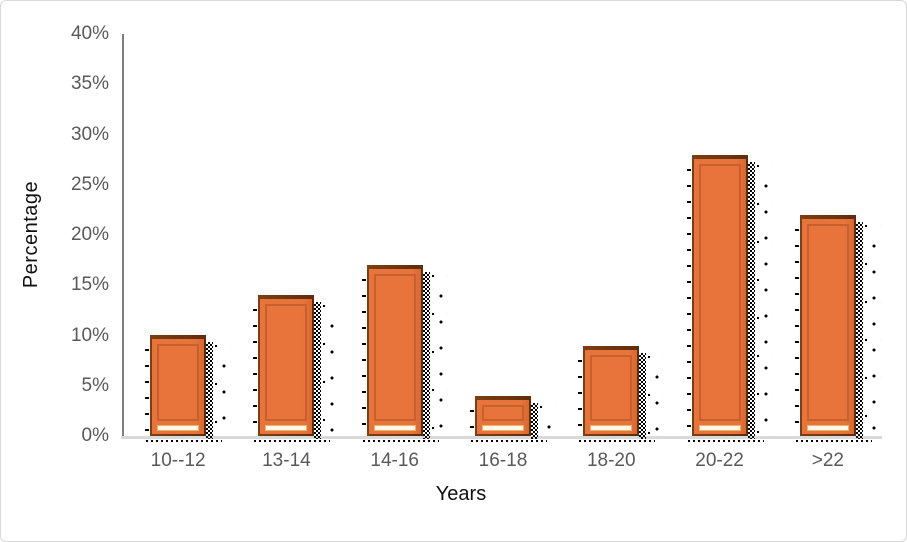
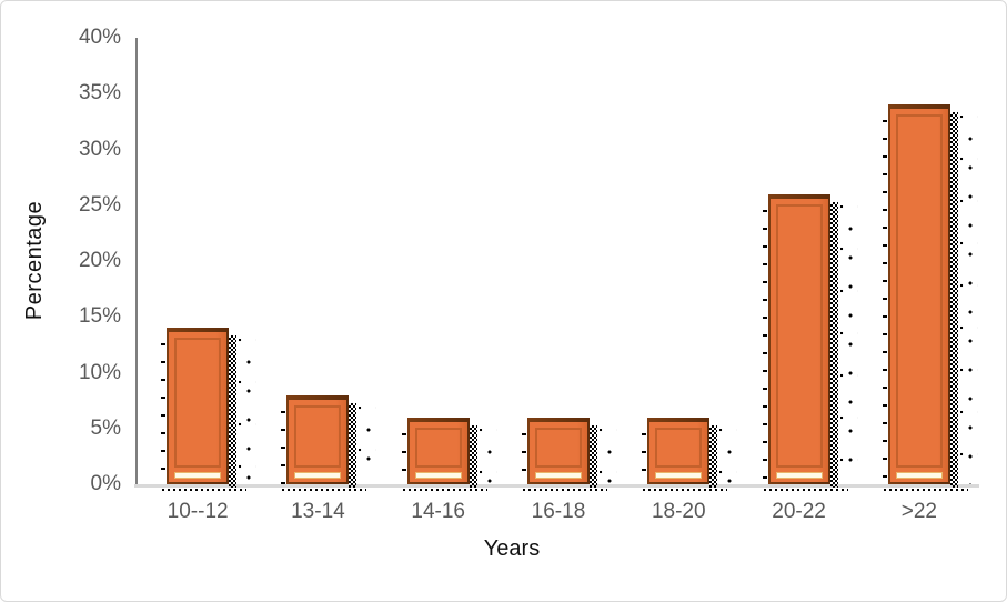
10--12: 10% -> 14%
13-14: 14% -> 8%
14-16: 17% -> 6%
16-18: 4% -> 6%
18-20: 9% -> 6%
20-22: 28% -> 26%
>22: 22% -> 34%
